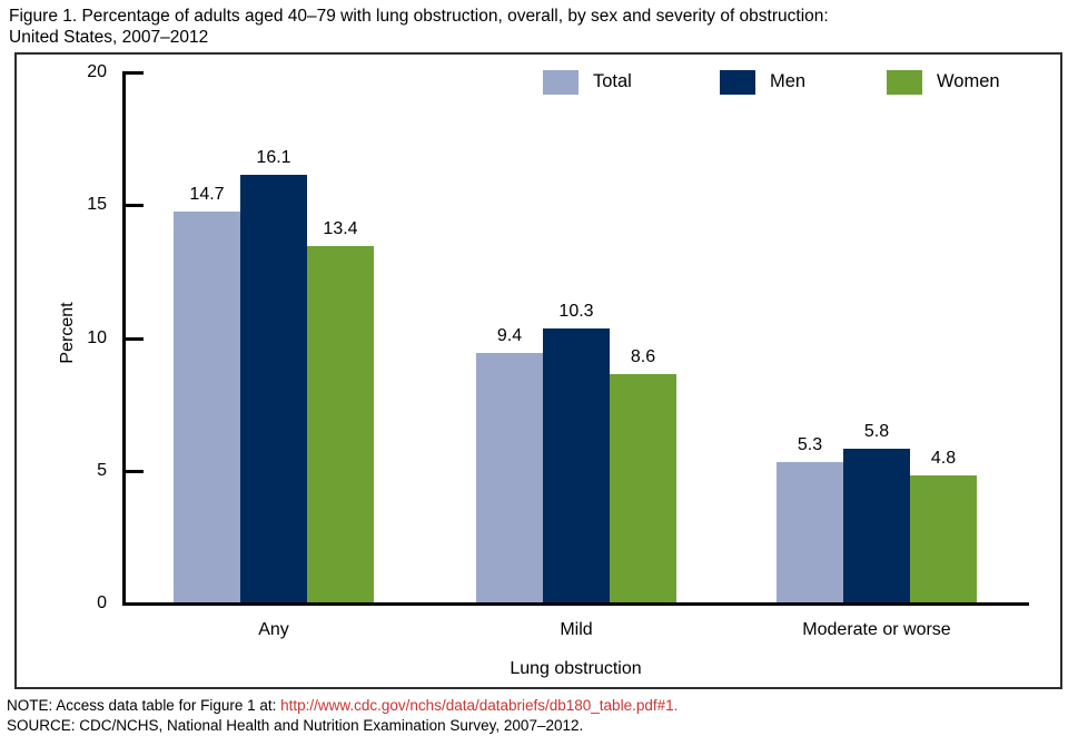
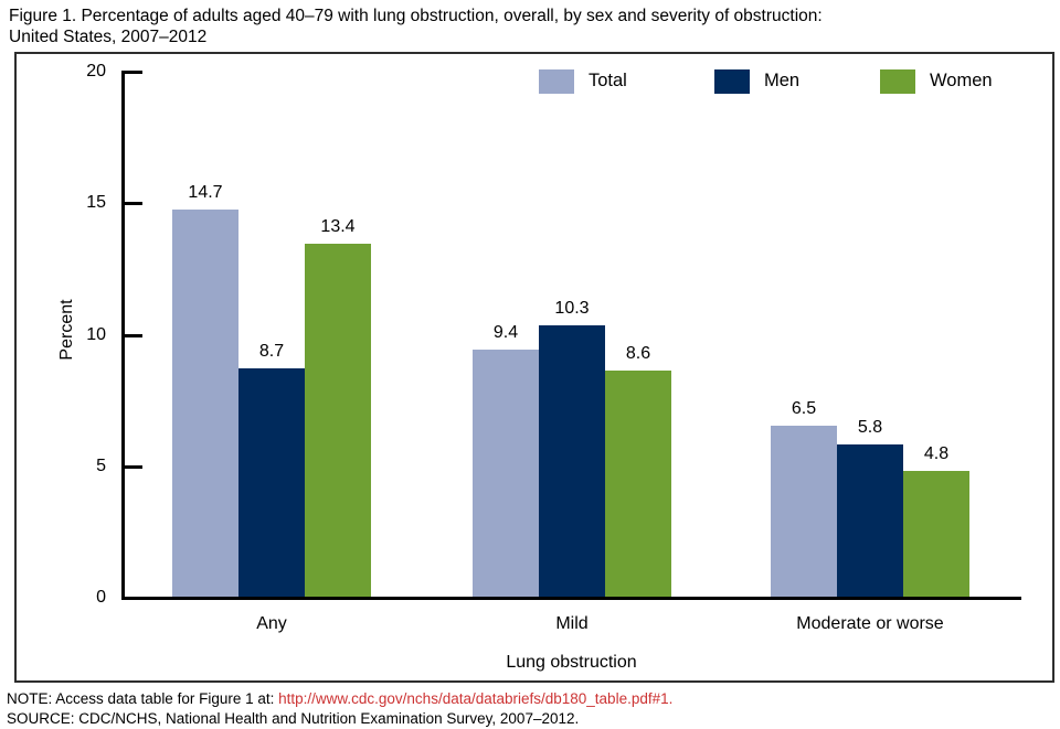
Men/Any: 16.1 -> 8.7
Total/Moderate or worse: 5.3 -> 6.5
